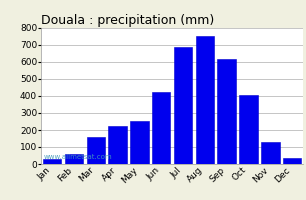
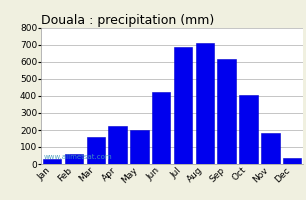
May: 260 -> 200
Aug: 750 -> 710
Nov: 130 -> 180
